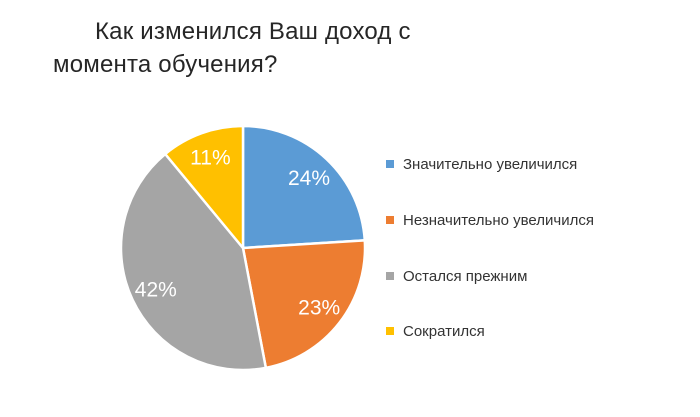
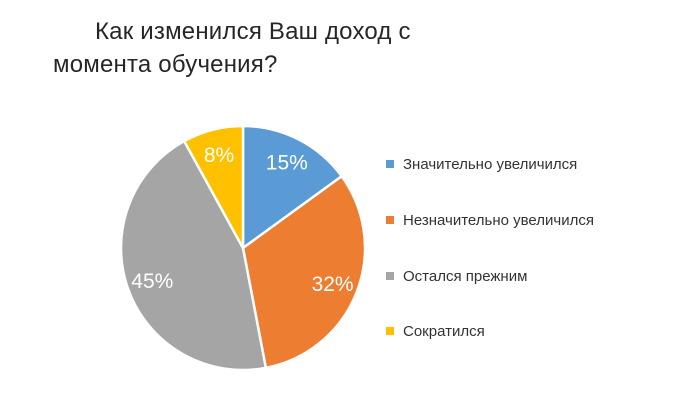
Значительно увеличился: 24% -> 15%
Незначительно увеличился: 23% -> 32%
Остался прежним: 42% -> 45%
Сократился: 11% -> 8%
